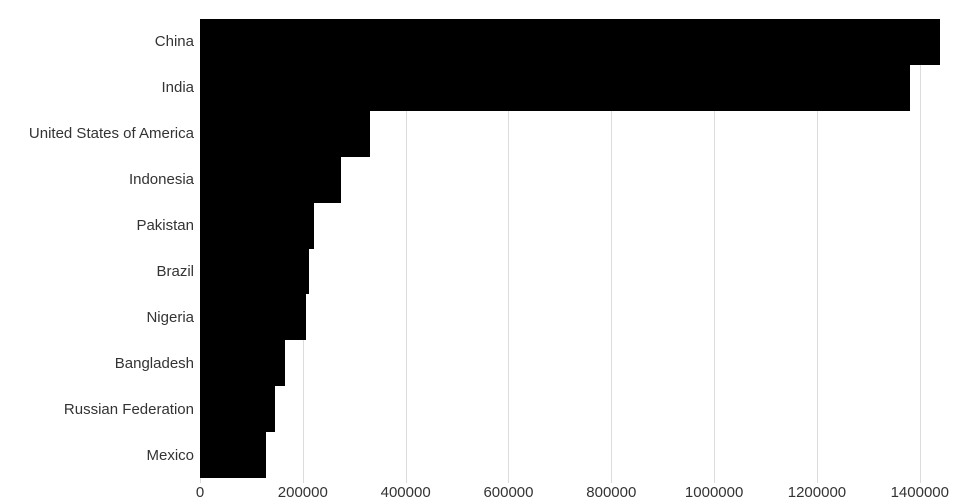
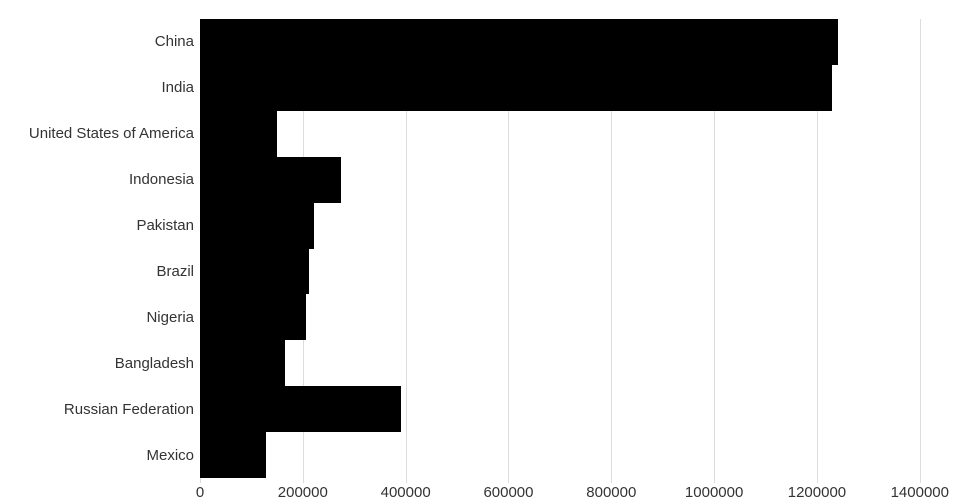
China: 1440000 -> 1240000
India: 1380000 -> 1230000
United States of America: 330000 -> 150000
Russian Federation: 150000 -> 390000
